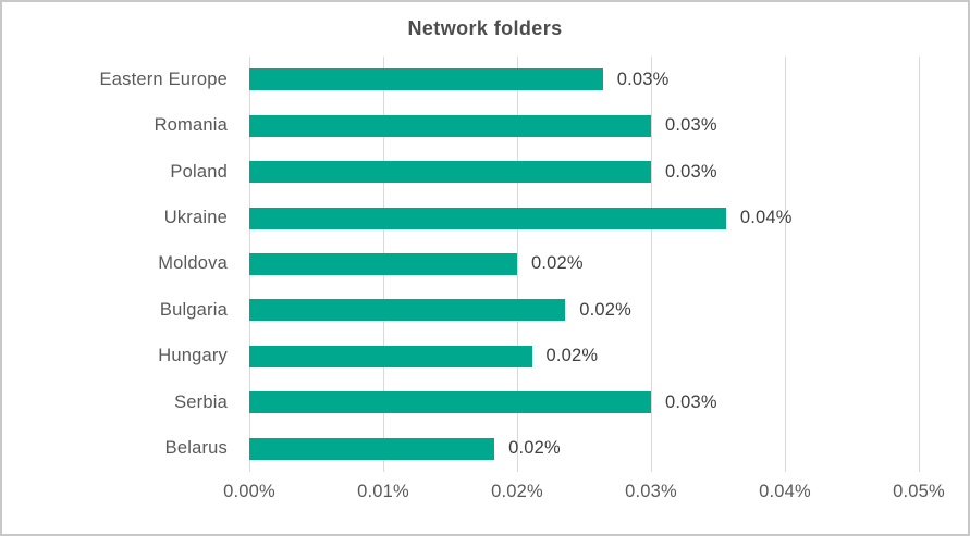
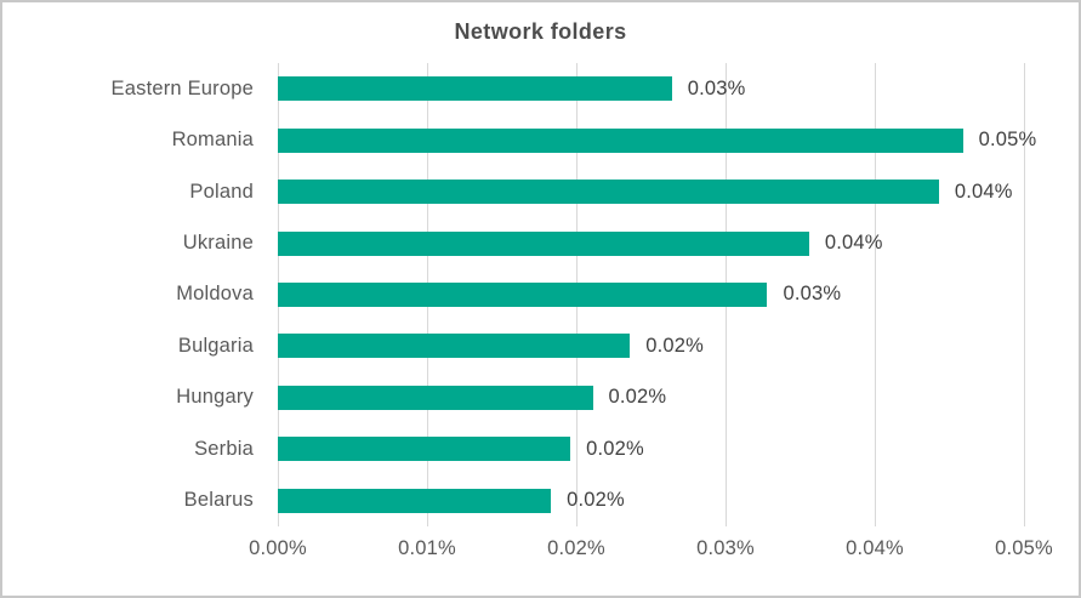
Romania: 0.03% -> 0.05%
Poland: 0.03% -> 0.04%
Moldova: 0.02% -> 0.03%
Serbia: 0.03% -> 0.02%
